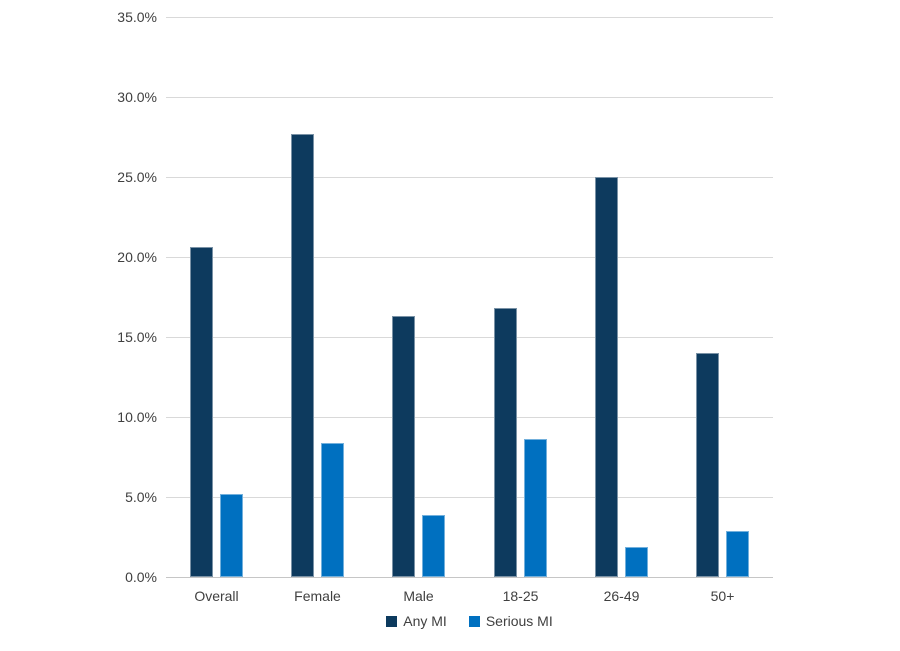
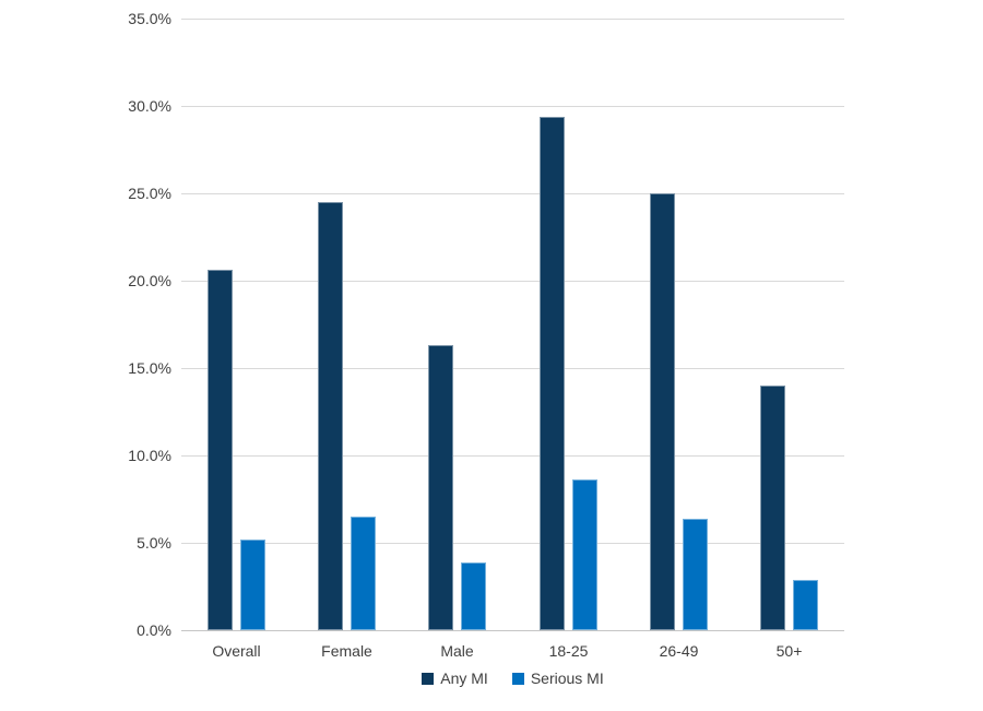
Any MI/Female: 27.7% -> 24.5%
Serious MI/Female: 8.4% -> 6.5%
Any MI/18-25: 16.8% -> 29.4%
Serious MI/26-49: 1.9% -> 6.4%
